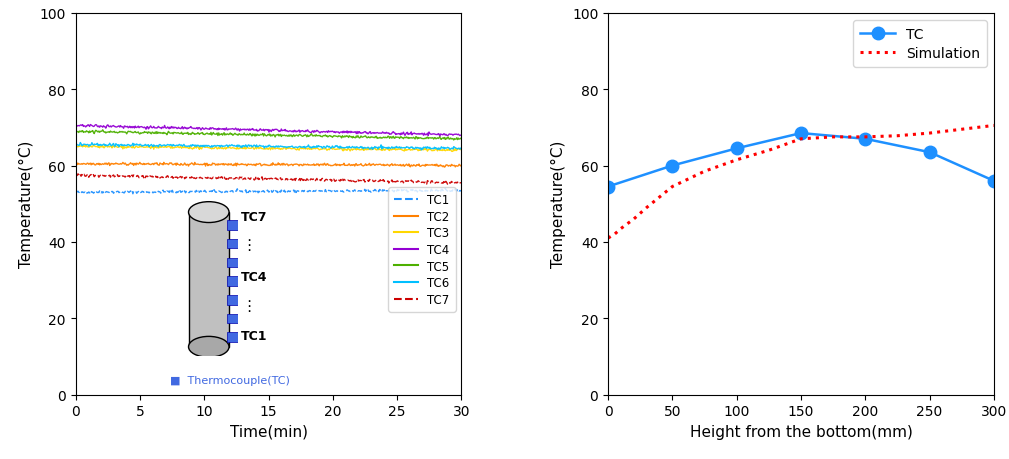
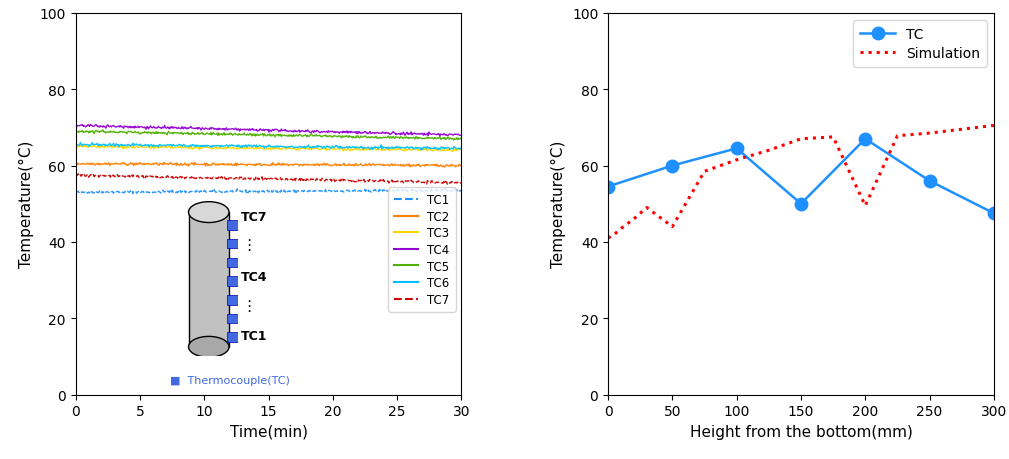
Simulation/50: 54.5 -> 44.0
TC/150: 68.5 -> 50.0
Simulation/200: 67.5 -> 49.5
TC/250: 63.5 -> 56.0
TC/300: 56.0 -> 47.5
